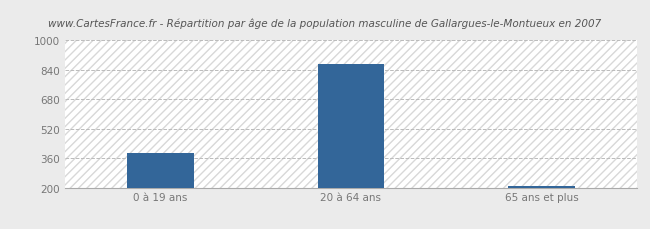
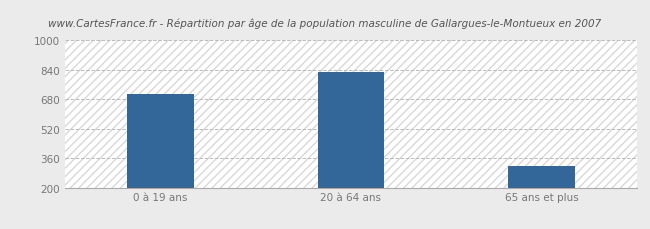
0 à 19 ans: 390 -> 710
20 à 64 ans: 870 -> 830
65 ans et plus: 210 -> 320
